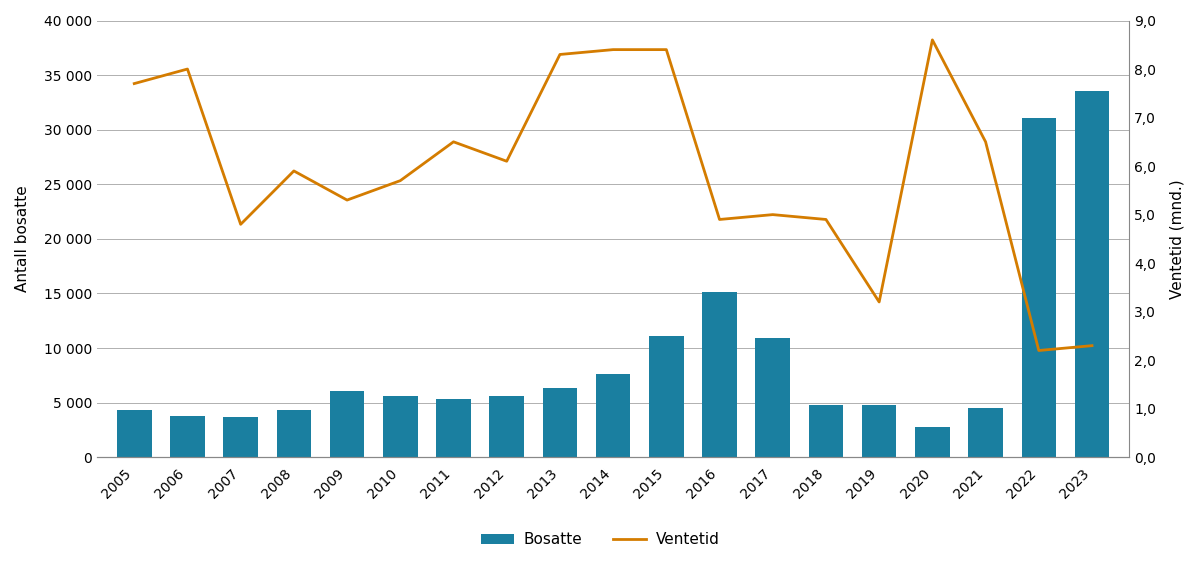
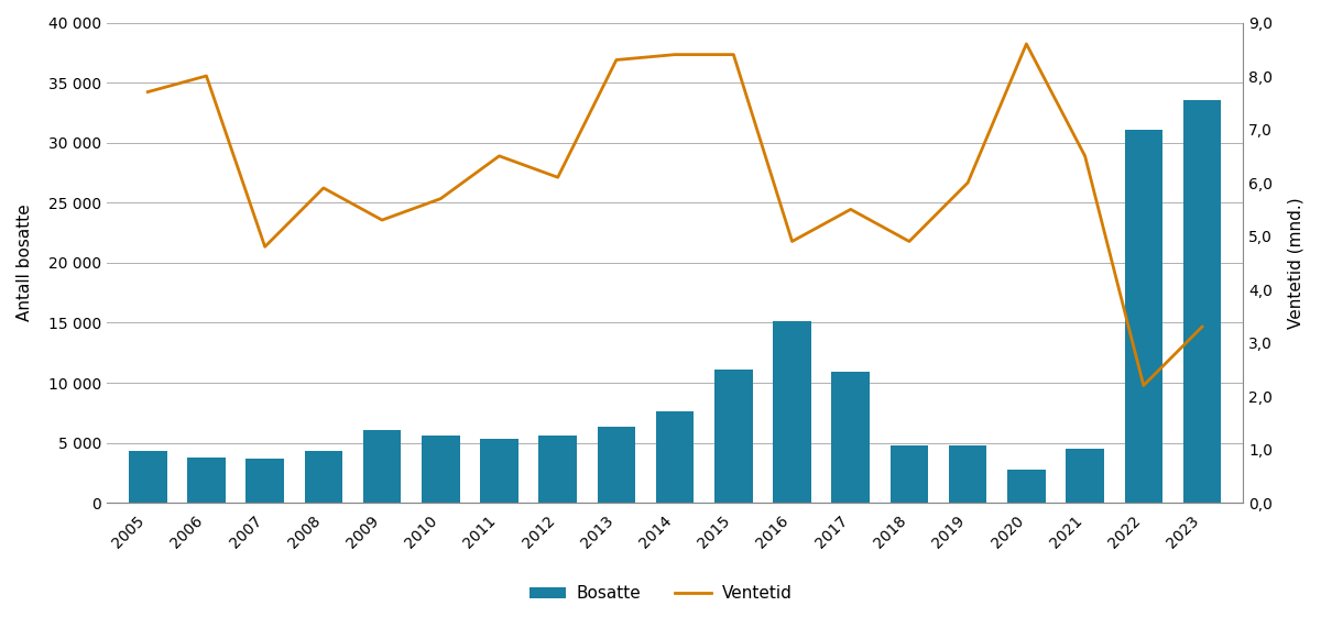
Ventetid/2017: 5,0 -> 5,5
Ventetid/2019: 3,2 -> 6,0
Ventetid/2023: 2,3 -> 3,3
